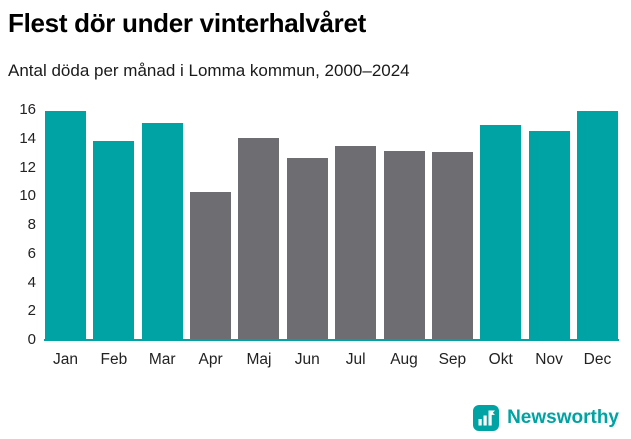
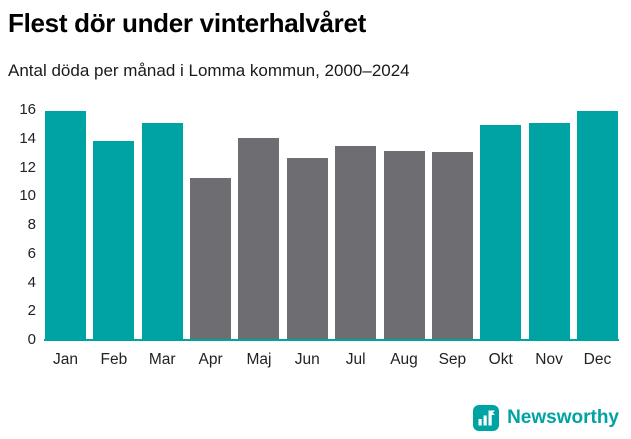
Apr: 10.2 -> 11.2
Nov: 14.5 -> 15.0
